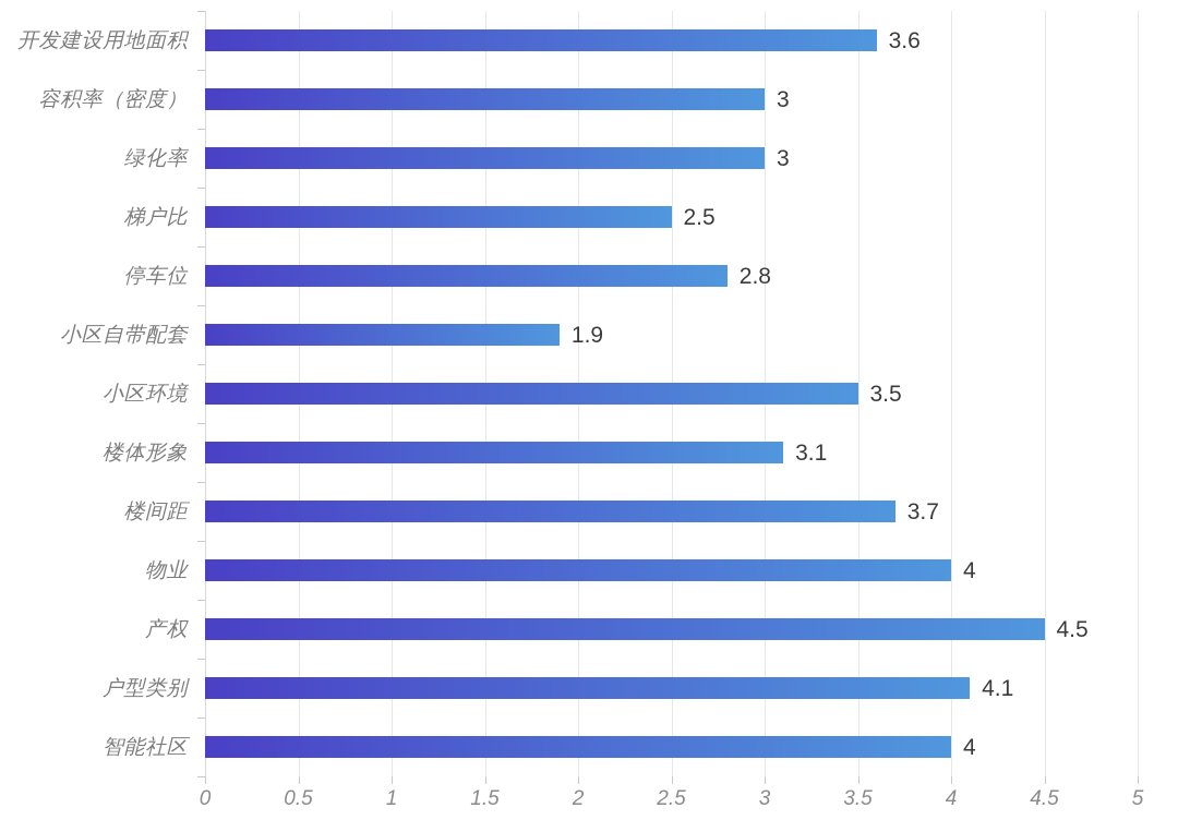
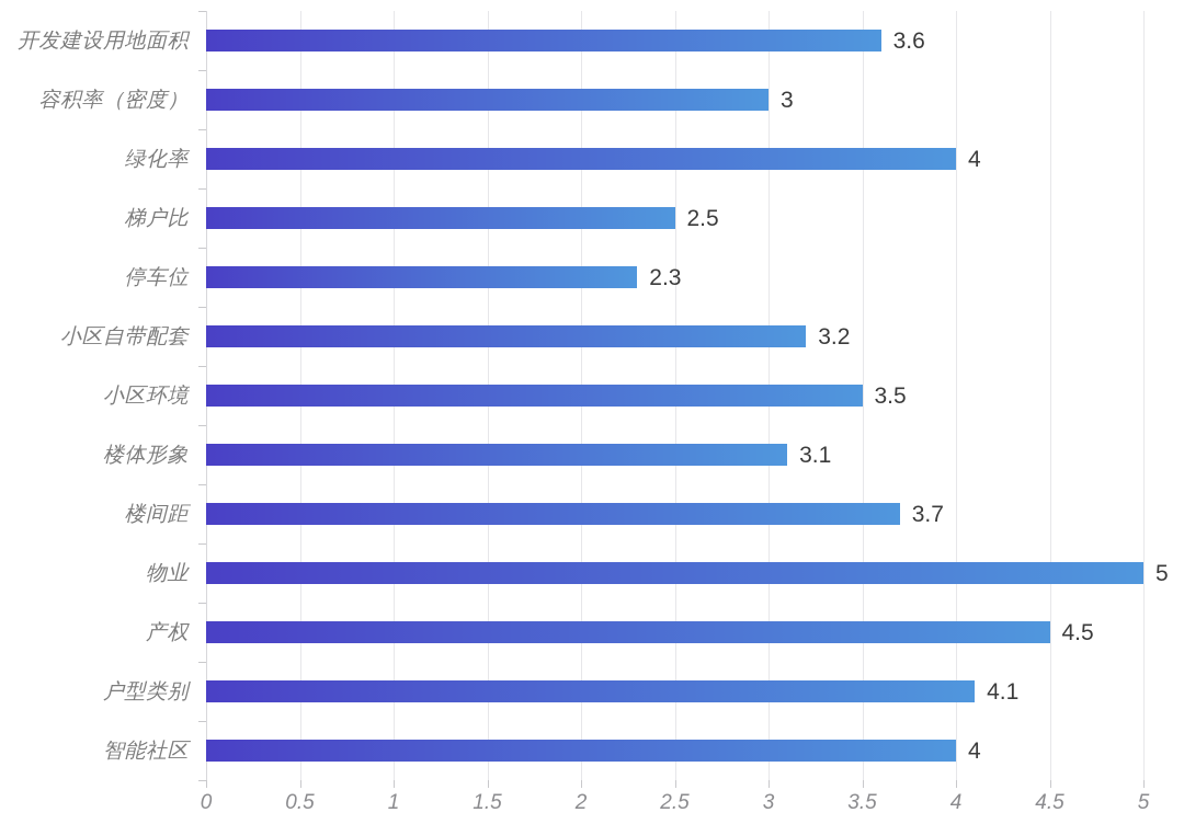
绿化率: 3 -> 4
停车位: 2.8 -> 2.3
小区自带配套: 1.9 -> 3.2
物业: 4 -> 5
